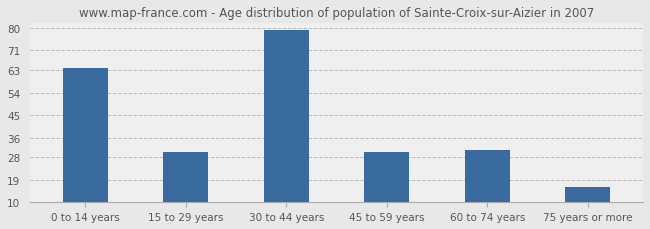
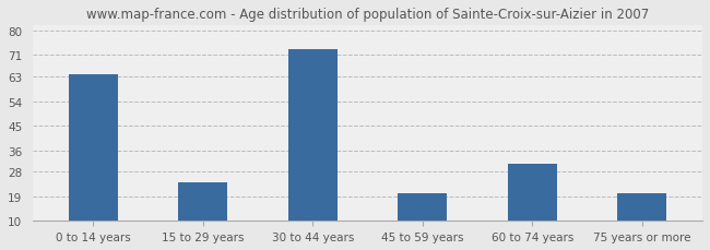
15 to 29 years: 30 -> 24
30 to 44 years: 79 -> 73
45 to 59 years: 30 -> 20
75 years or more: 16 -> 20
